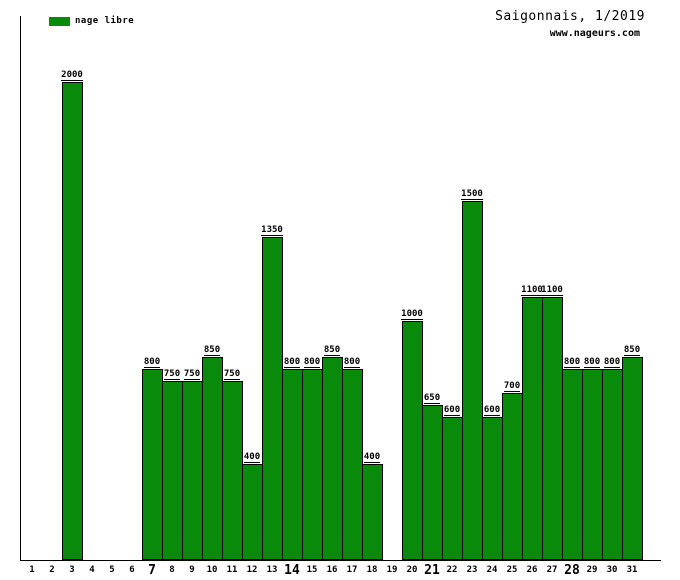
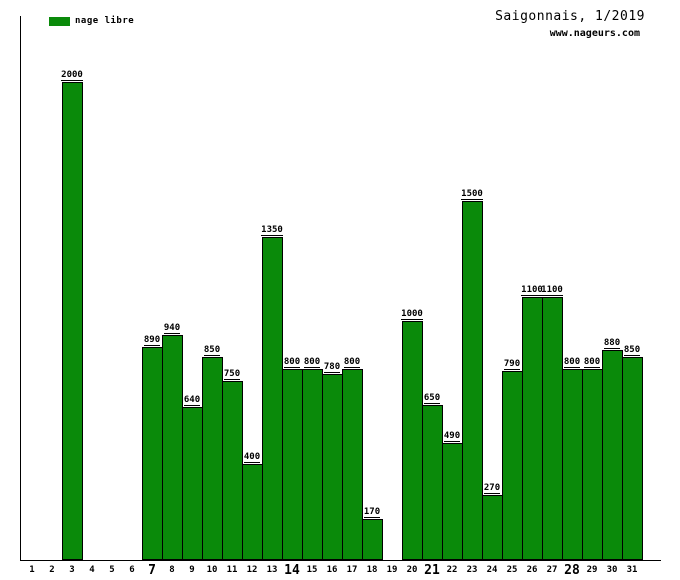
7: 800 -> 890
8: 750 -> 940
9: 750 -> 640
16: 850 -> 780
18: 400 -> 170
22: 600 -> 490
24: 600 -> 270
25: 700 -> 790
30: 800 -> 880
